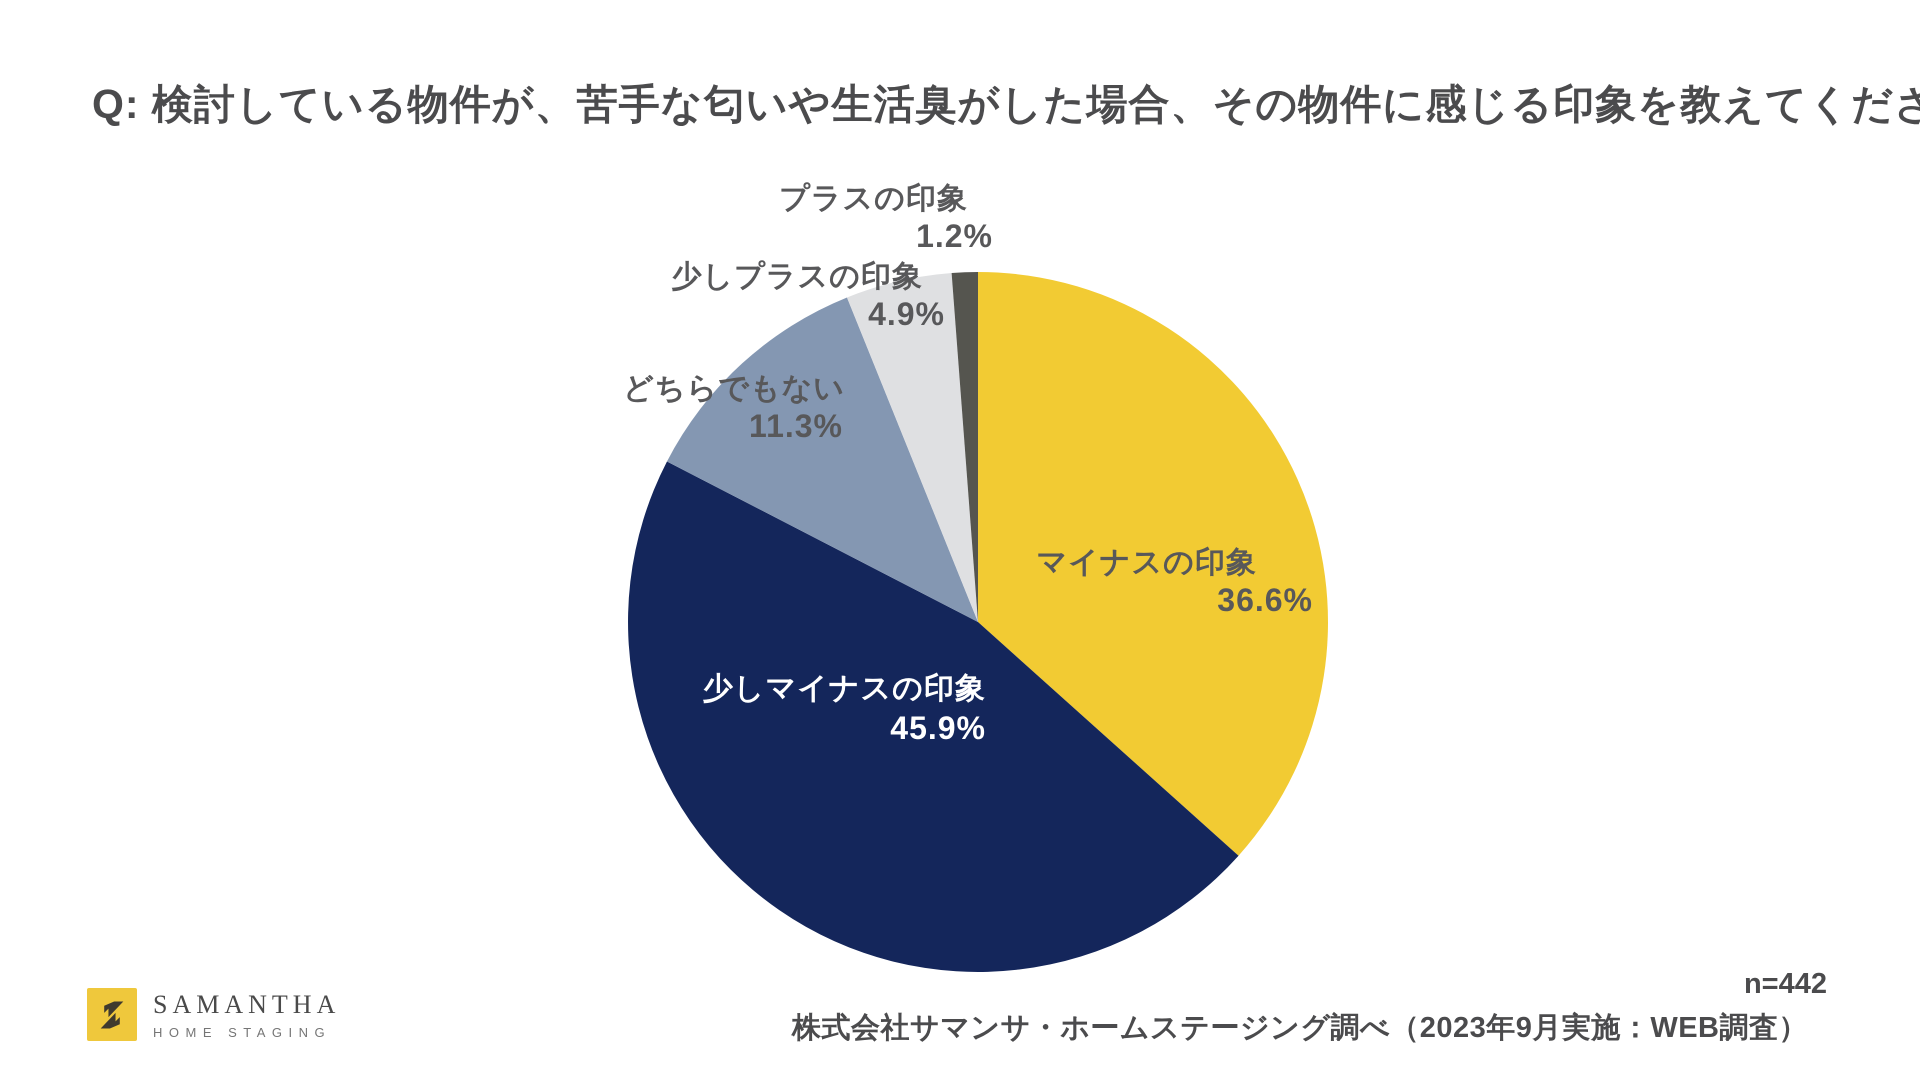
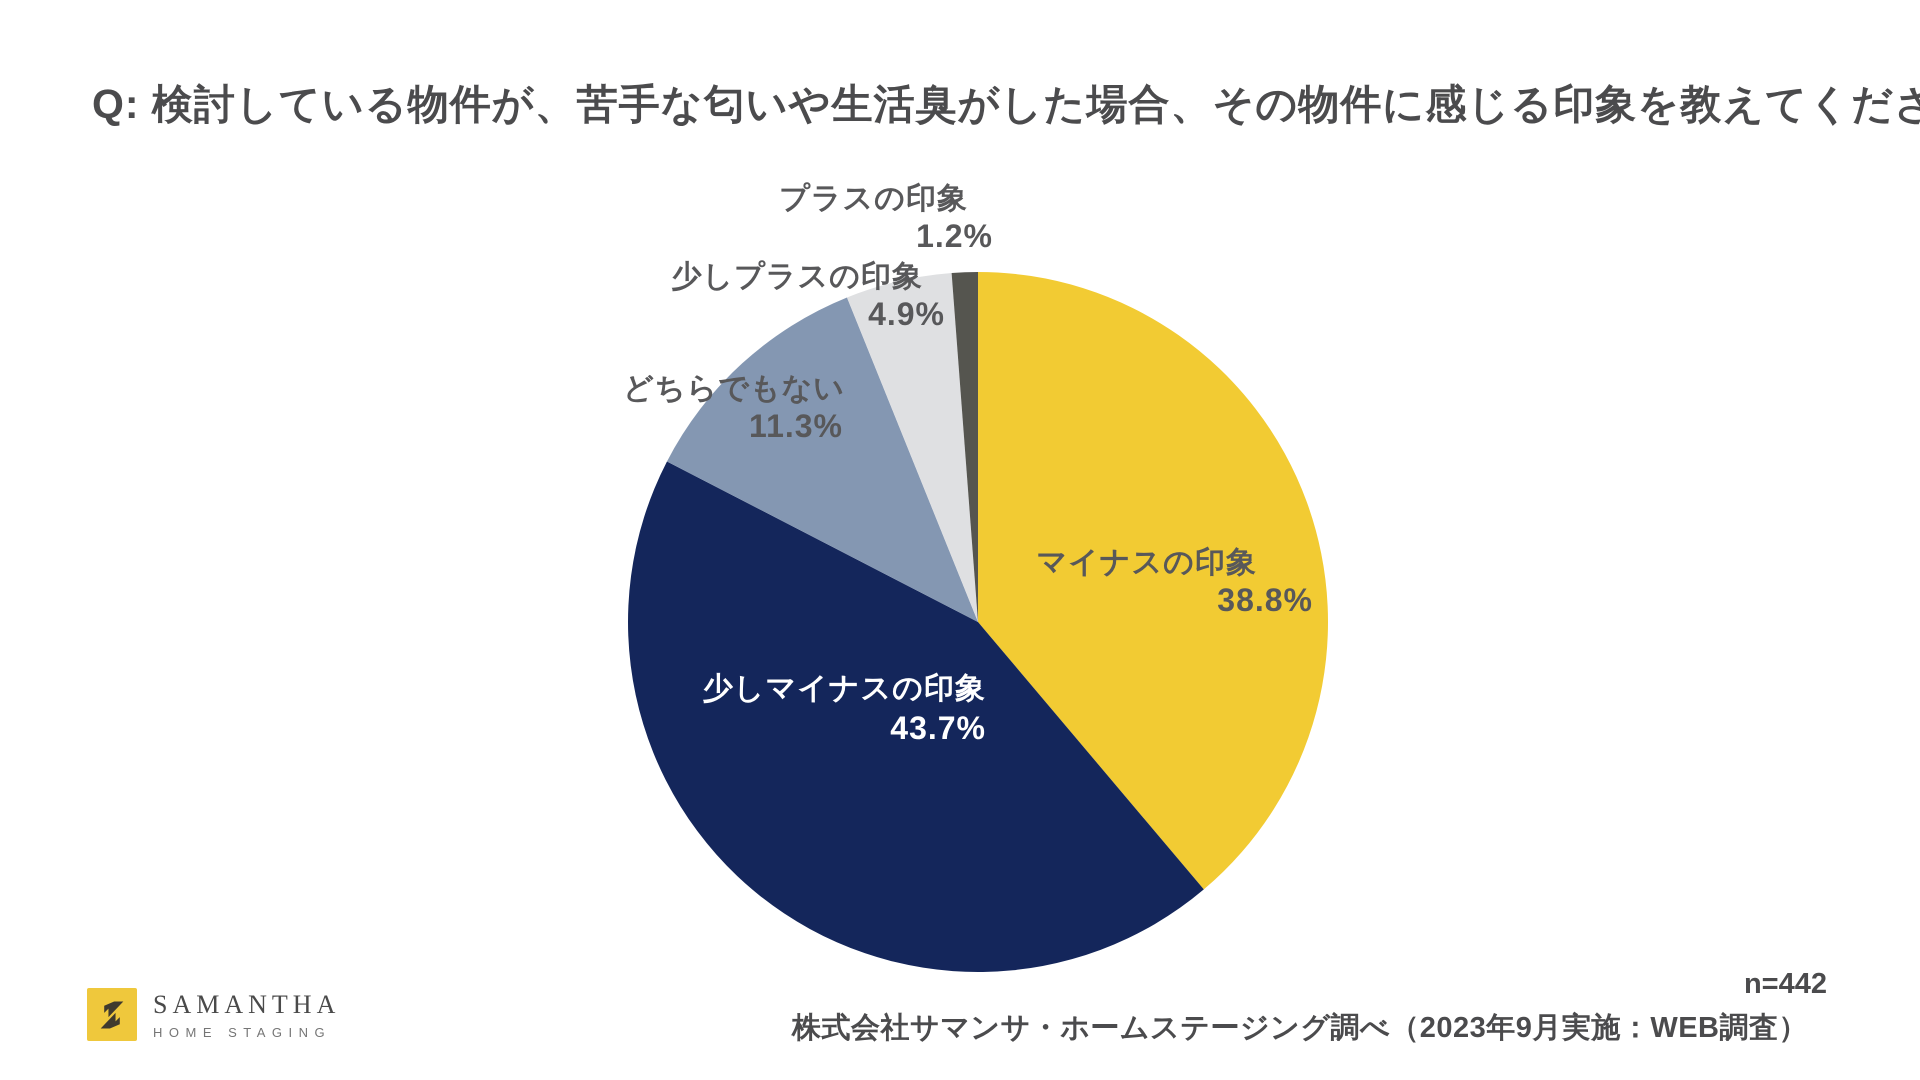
マイナスの印象: 36.6% -> 38.8%
少しマイナスの印象: 45.9% -> 43.7%
